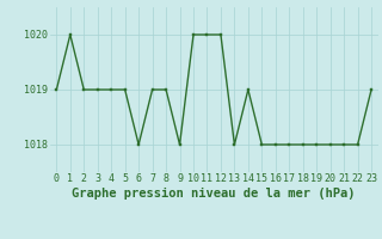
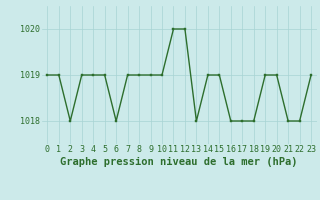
1: 1020 -> 1019
2: 1019 -> 1018
9: 1018 -> 1019
10: 1020 -> 1019
15: 1018 -> 1019
19: 1018 -> 1019
20: 1018 -> 1019
